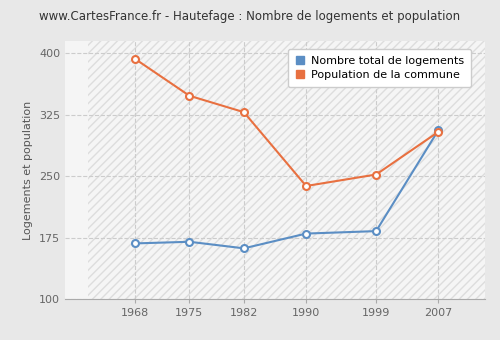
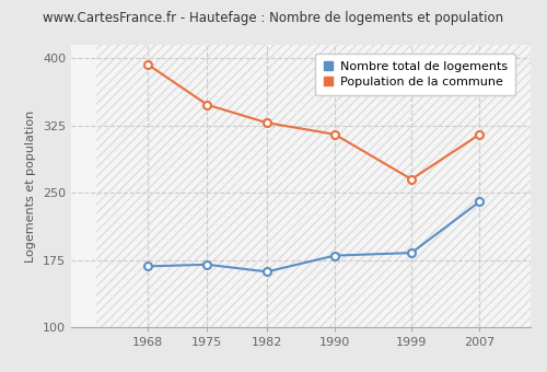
Population de la commune/1990: 238 -> 315
Population de la commune/1999: 252 -> 265
Nombre total de logements/2007: 306 -> 240
Population de la commune/2007: 304 -> 315
